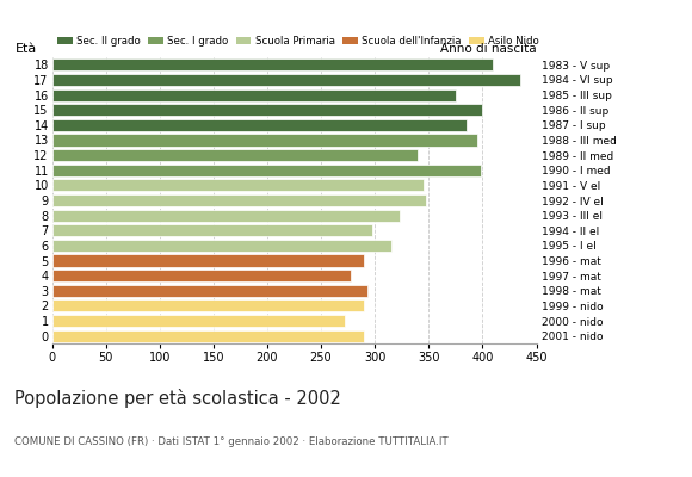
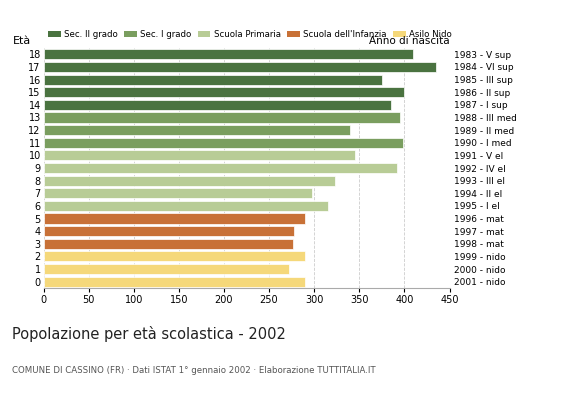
9: 348 -> 392
3: 293 -> 276
